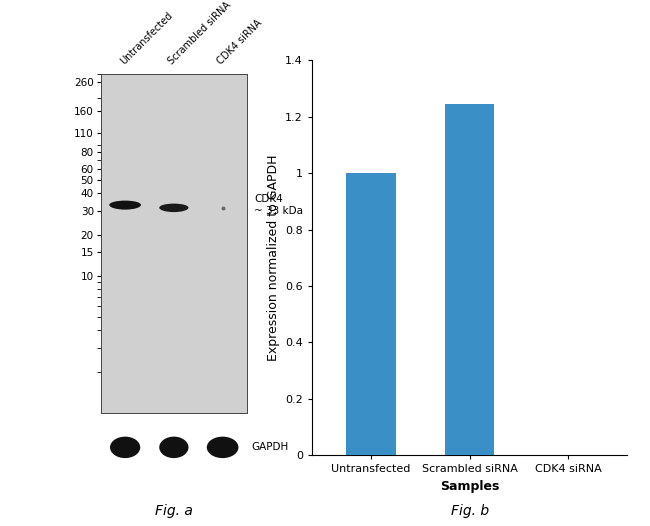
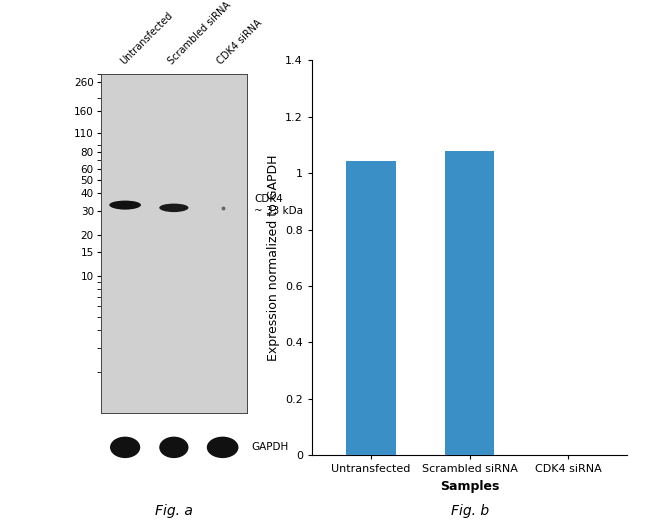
Untransfected: 1.000 -> 1.045
Scrambled siRNA: 1.245 -> 1.080
